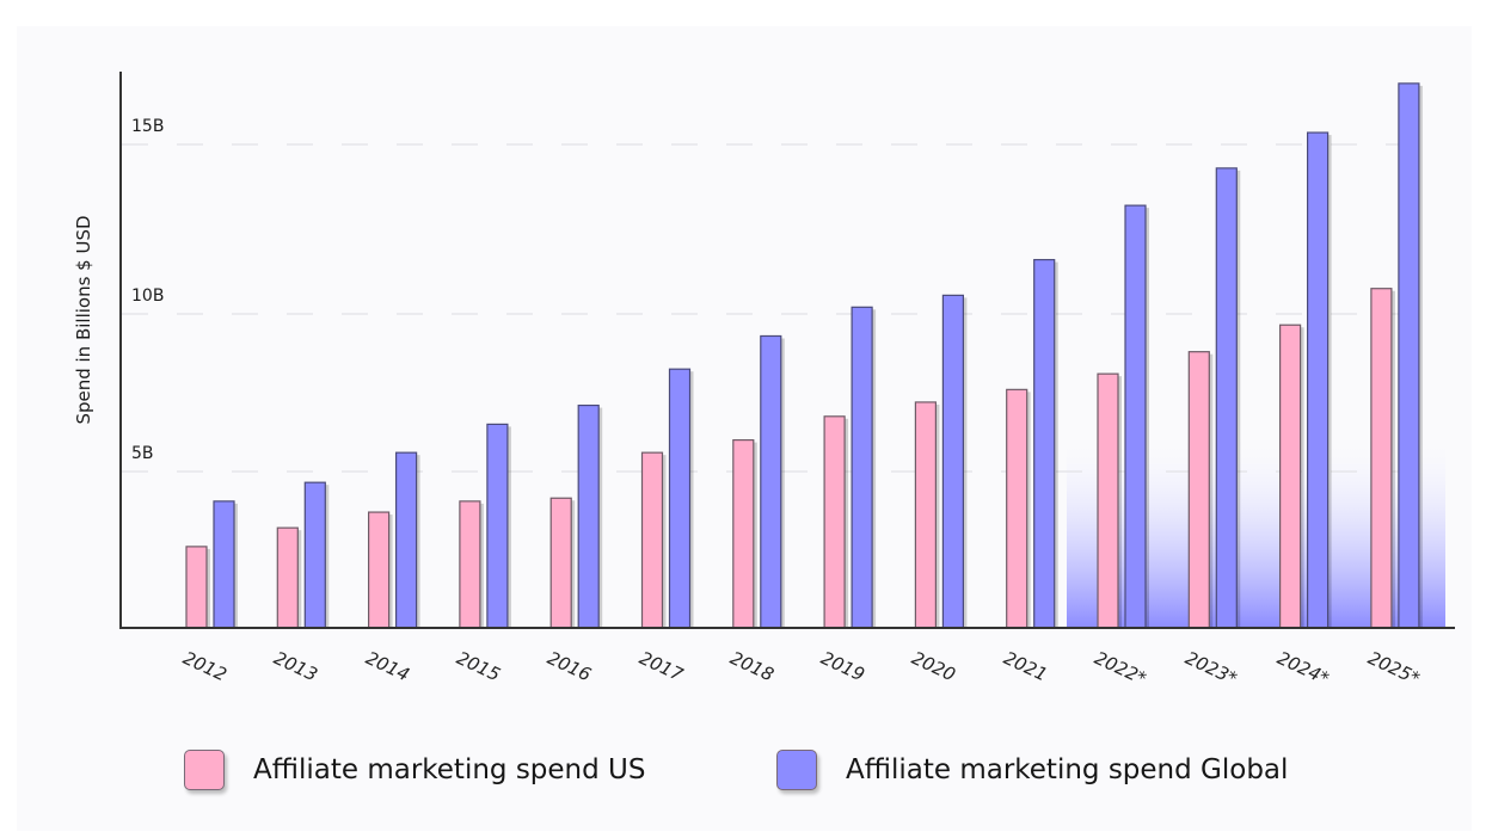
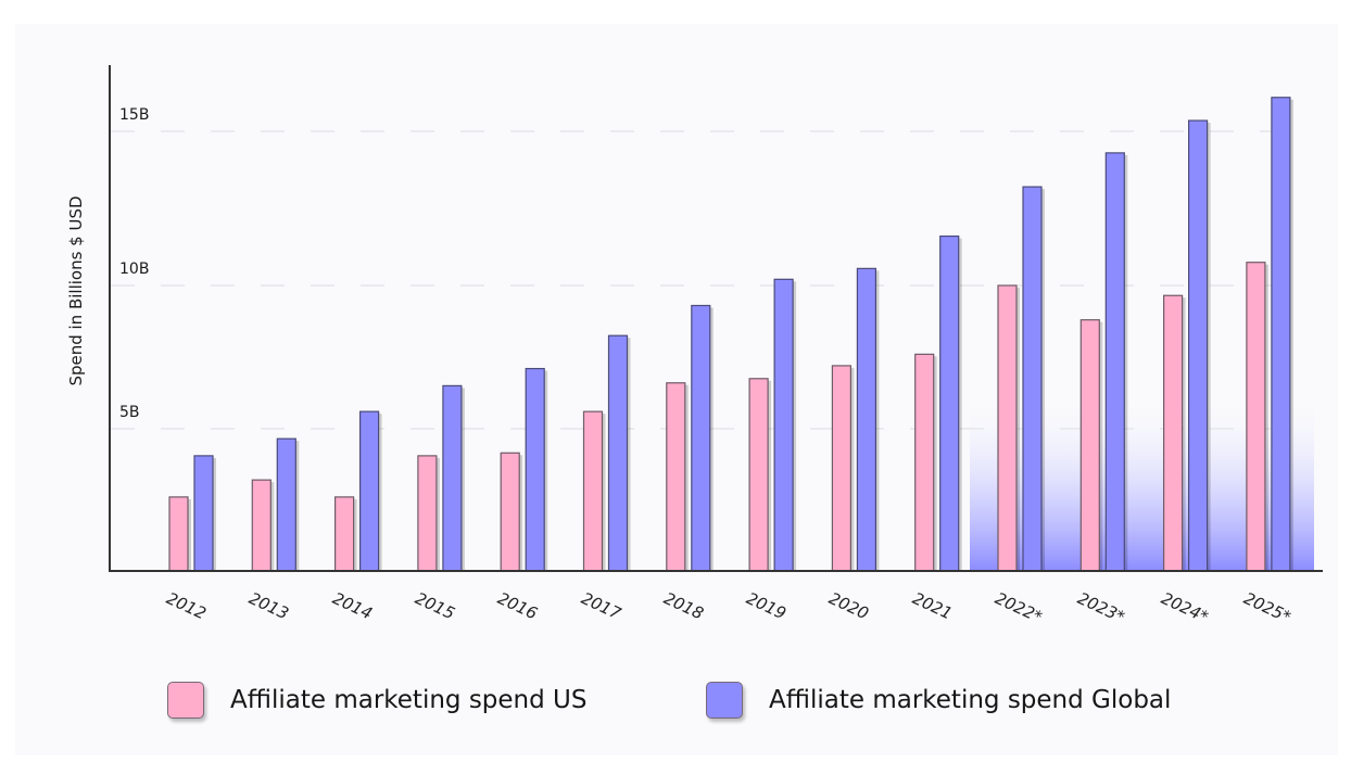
Affiliate marketing spend US/2014: 3.7B -> 2.6B
Affiliate marketing spend US/2018: 6.0B -> 6.6B
Affiliate marketing spend US/2022*: 8.1B -> 10.0B
Affiliate marketing spend Global/2025*: 16.8B -> 16.1B
